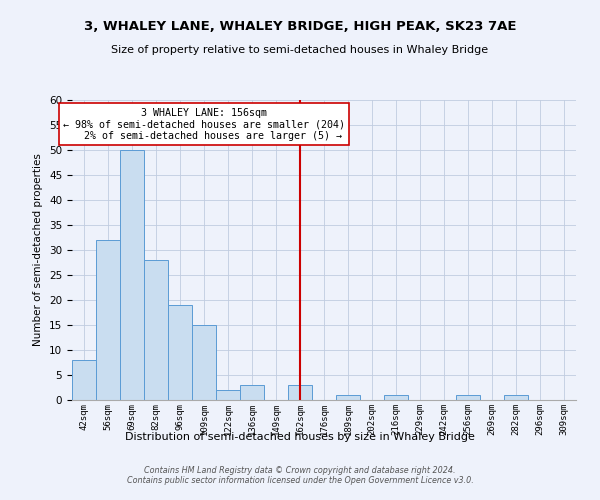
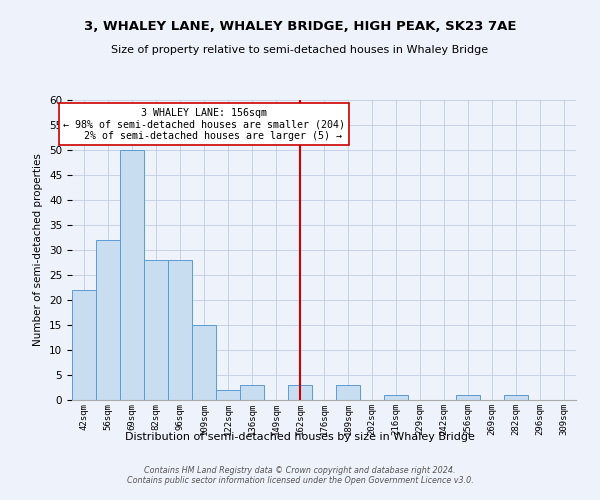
42sqm: 8 -> 22
96sqm: 19 -> 28
189sqm: 1 -> 3
